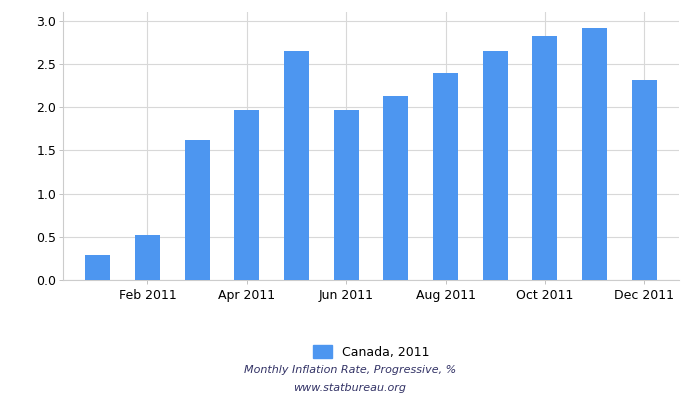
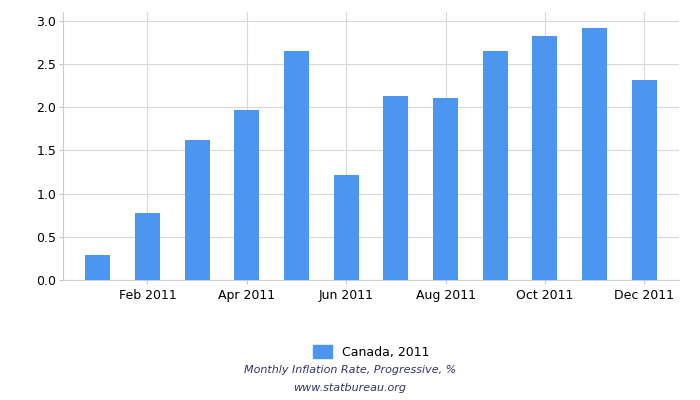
Feb 2011: 0.52 -> 0.78
Jun 2011: 1.97 -> 1.22
Aug 2011: 2.39 -> 2.10
